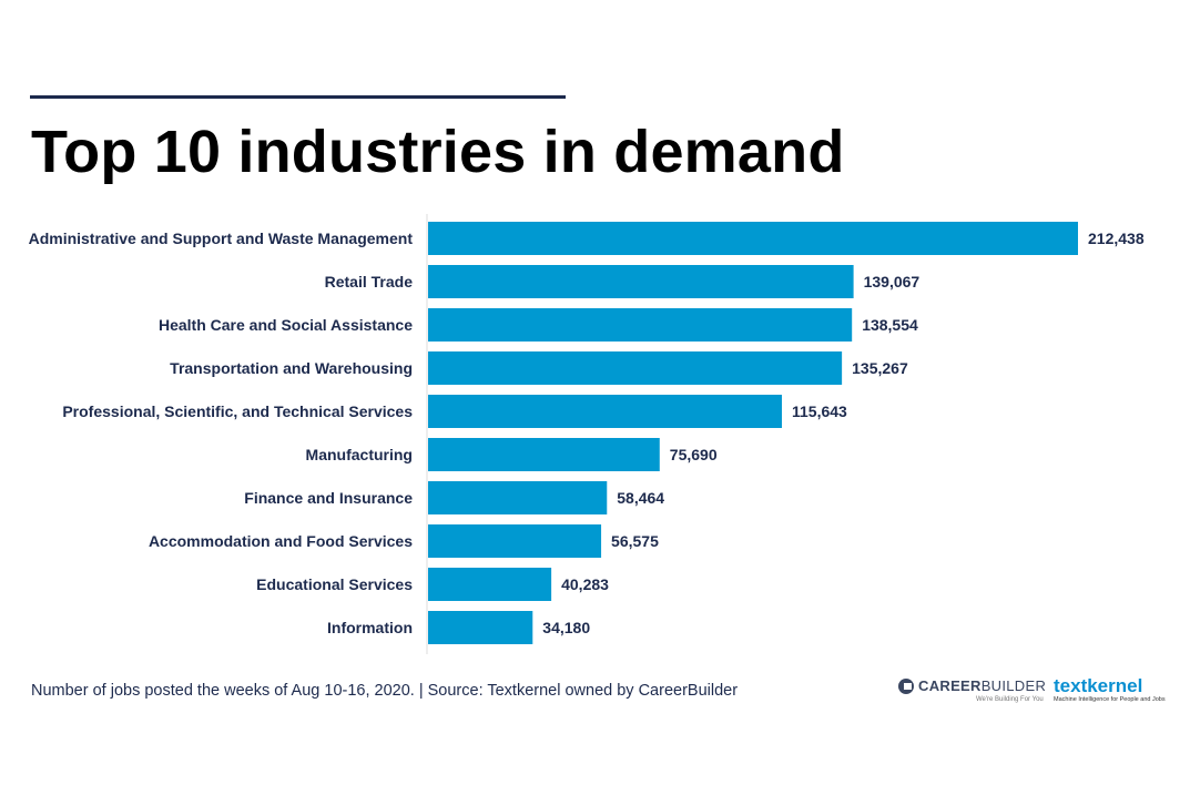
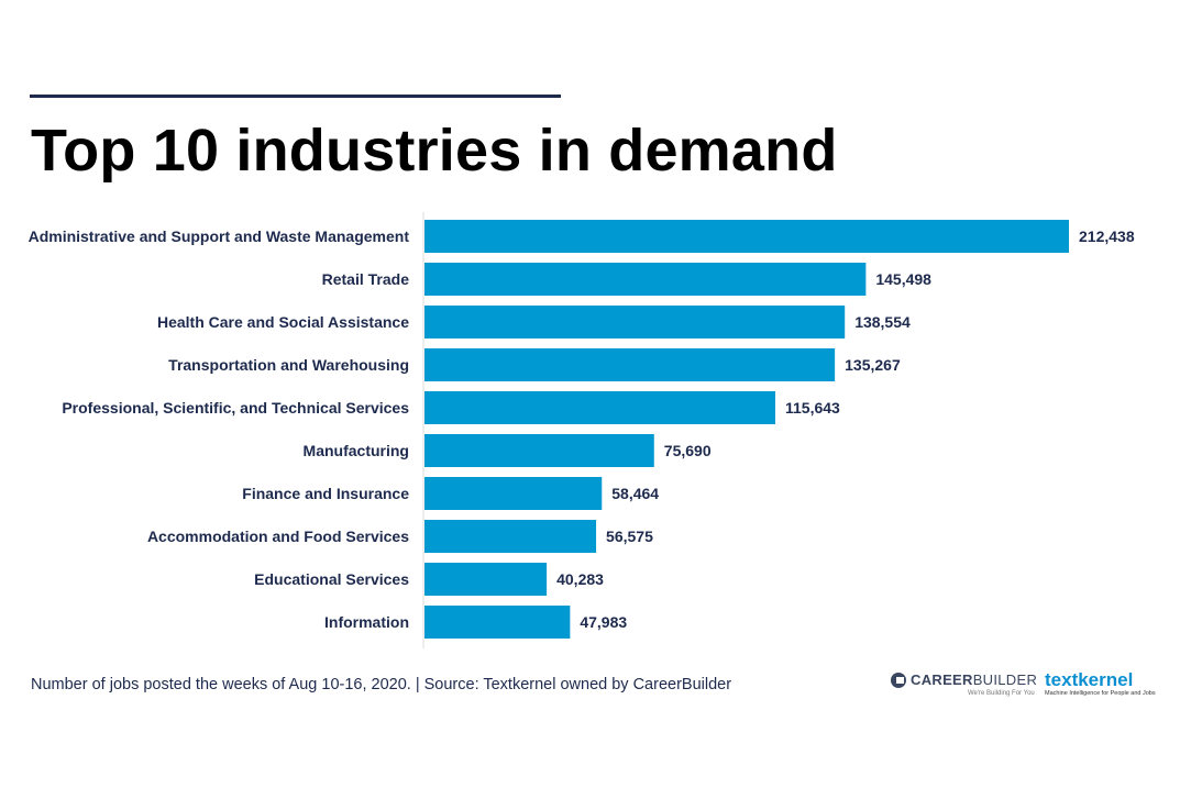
Retail Trade: 139,067 -> 145,498
Information: 34,180 -> 47,983
